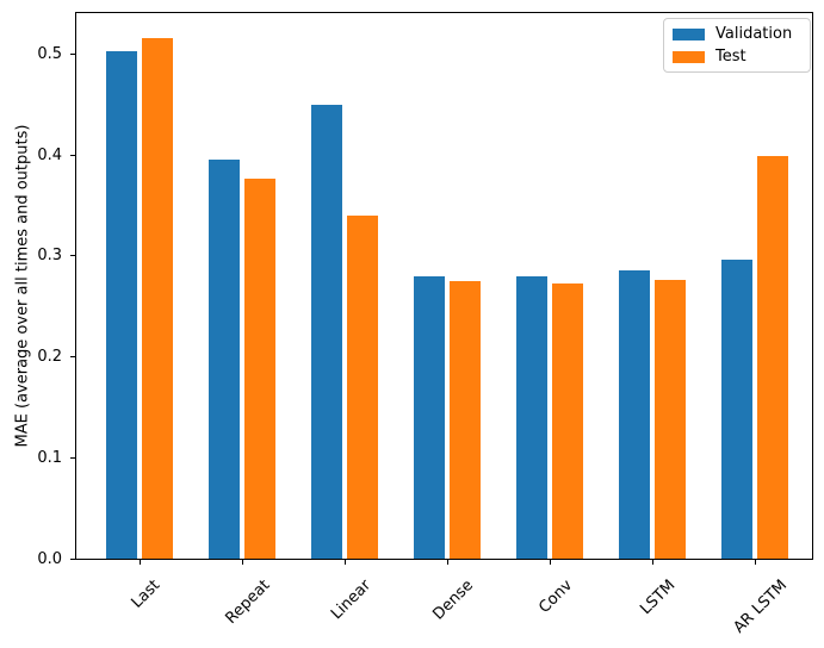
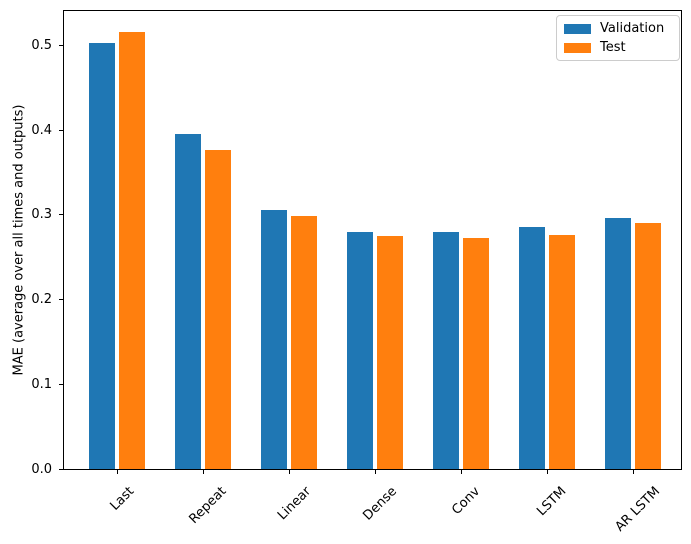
Validation/Linear: 0.45 -> 0.31
Test/Linear: 0.34 -> 0.30
Test/AR LSTM: 0.40 -> 0.29
